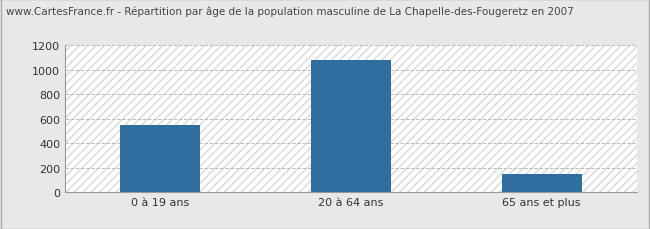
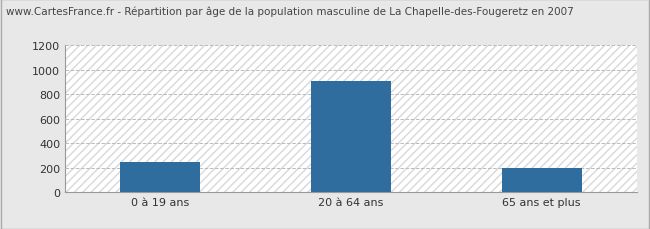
0 à 19 ans: 540 -> 250
20 à 64 ans: 1080 -> 910
65 ans et plus: 150 -> 200
